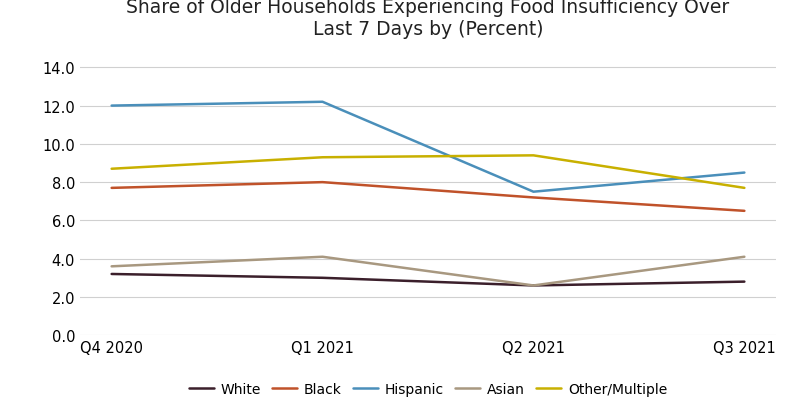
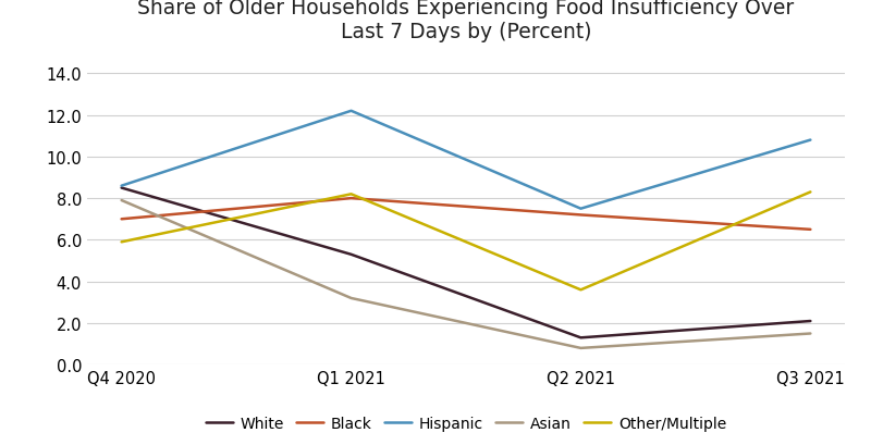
White/Q4 2020: 3.2 -> 8.5
Black/Q4 2020: 7.7 -> 7.0
Hispanic/Q4 2020: 12.0 -> 8.6
Asian/Q4 2020: 3.6 -> 7.9
Other/Multiple/Q4 2020: 8.7 -> 5.9
White/Q1 2021: 3.0 -> 5.3
Asian/Q1 2021: 4.1 -> 3.2
Other/Multiple/Q1 2021: 9.3 -> 8.2
White/Q2 2021: 2.6 -> 1.3
Asian/Q2 2021: 2.6 -> 0.8
Other/Multiple/Q2 2021: 9.4 -> 3.6
White/Q3 2021: 2.8 -> 2.1
Hispanic/Q3 2021: 8.5 -> 10.8
Asian/Q3 2021: 4.1 -> 1.5
Other/Multiple/Q3 2021: 7.7 -> 8.3
